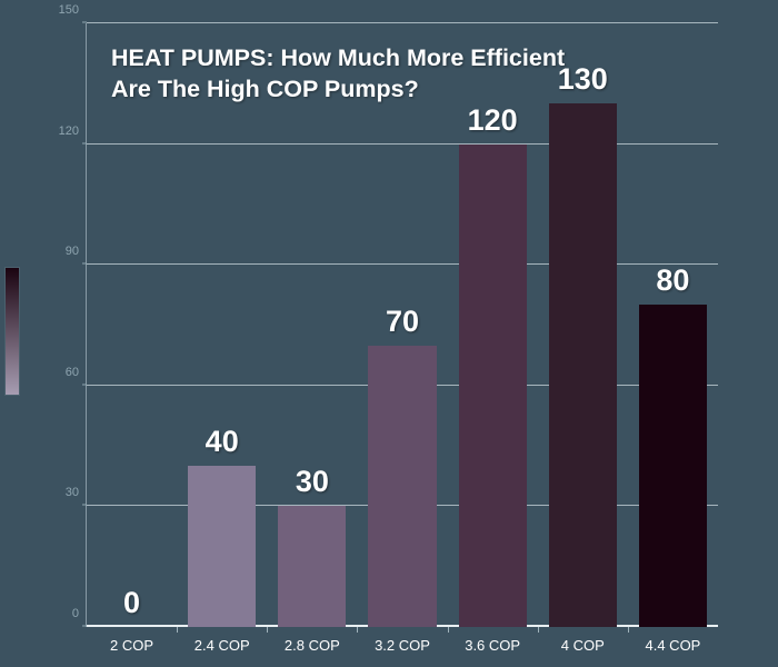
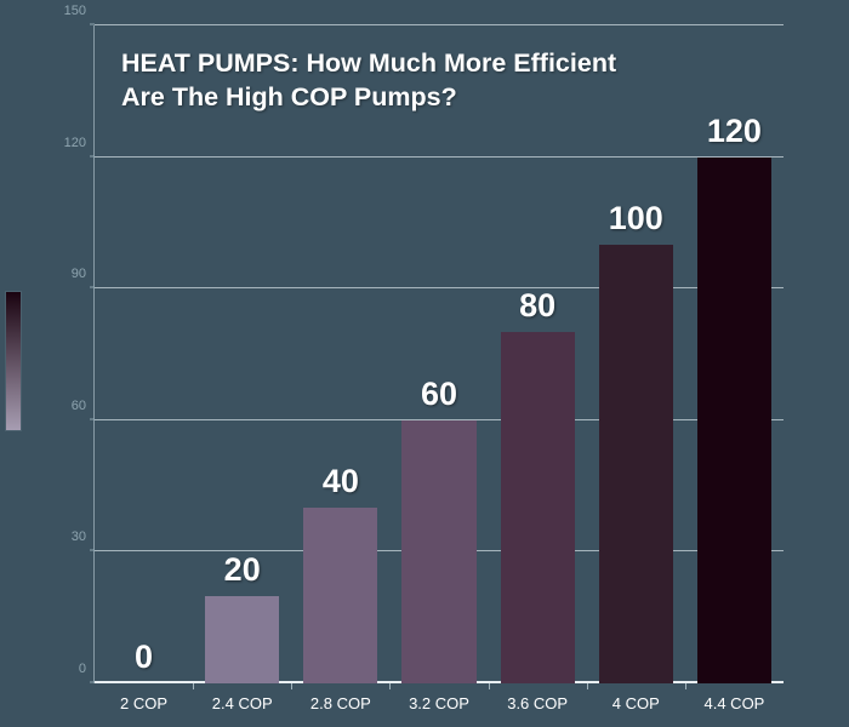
2.4 COP: 40 -> 20
2.8 COP: 30 -> 40
3.2 COP: 70 -> 60
3.6 COP: 120 -> 80
4 COP: 130 -> 100
4.4 COP: 80 -> 120
